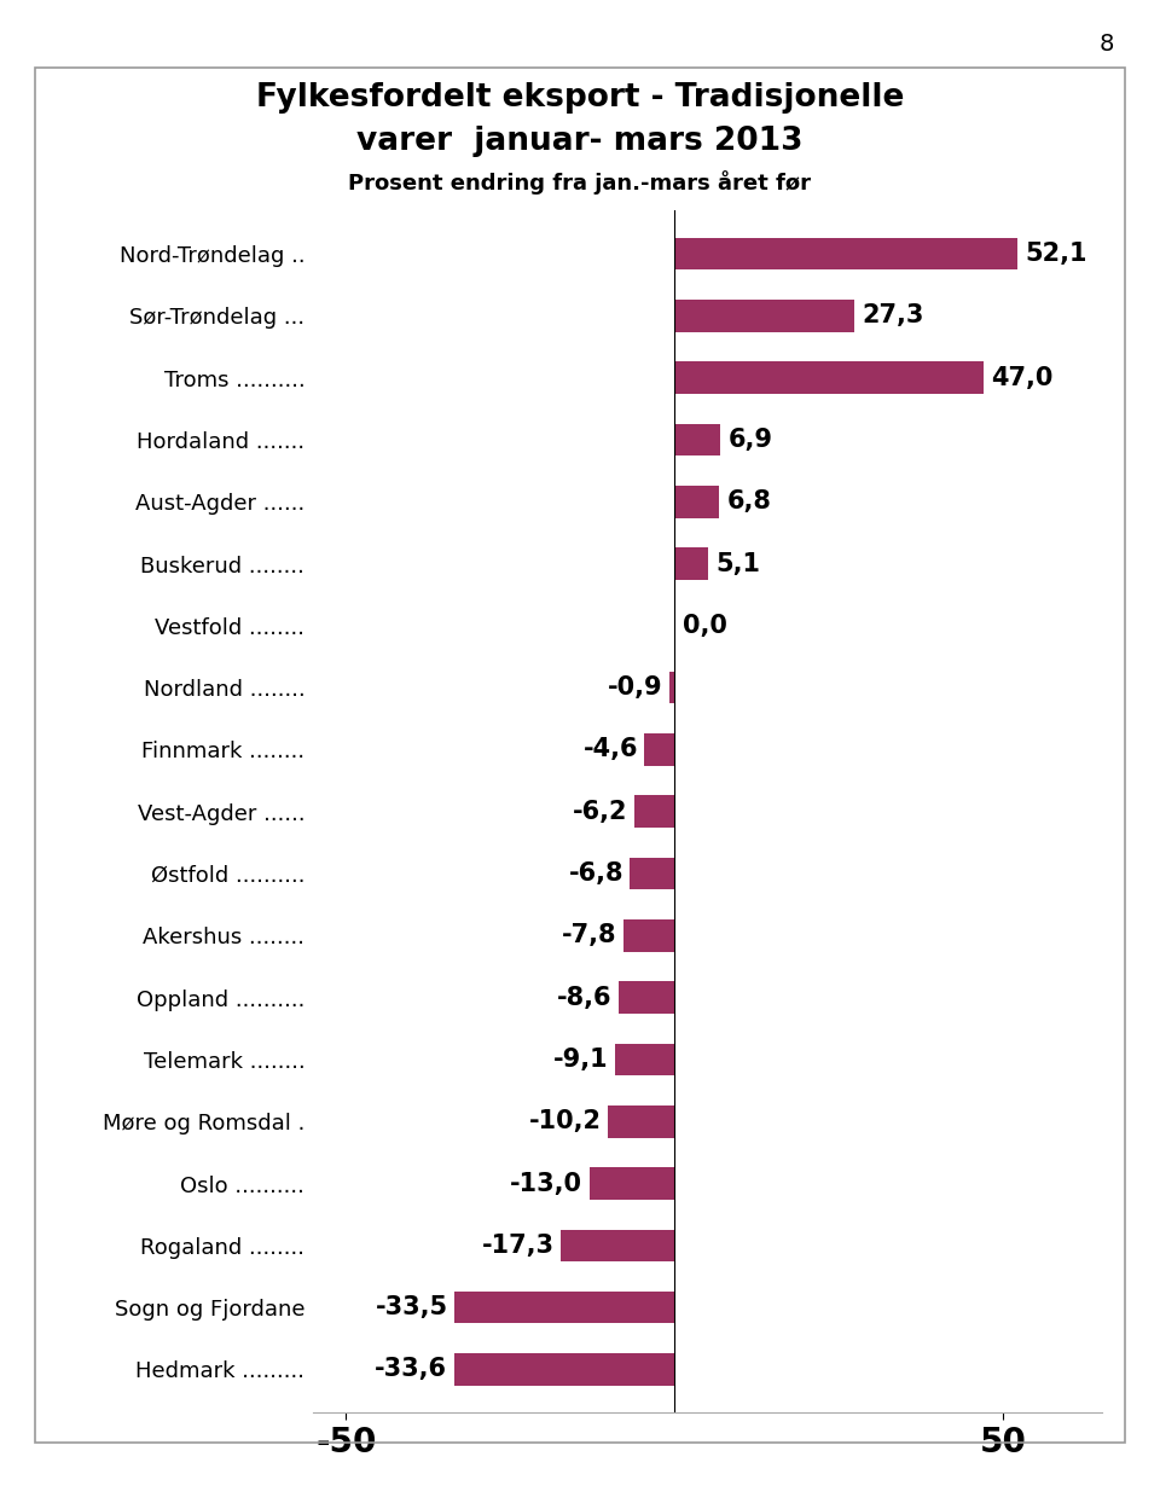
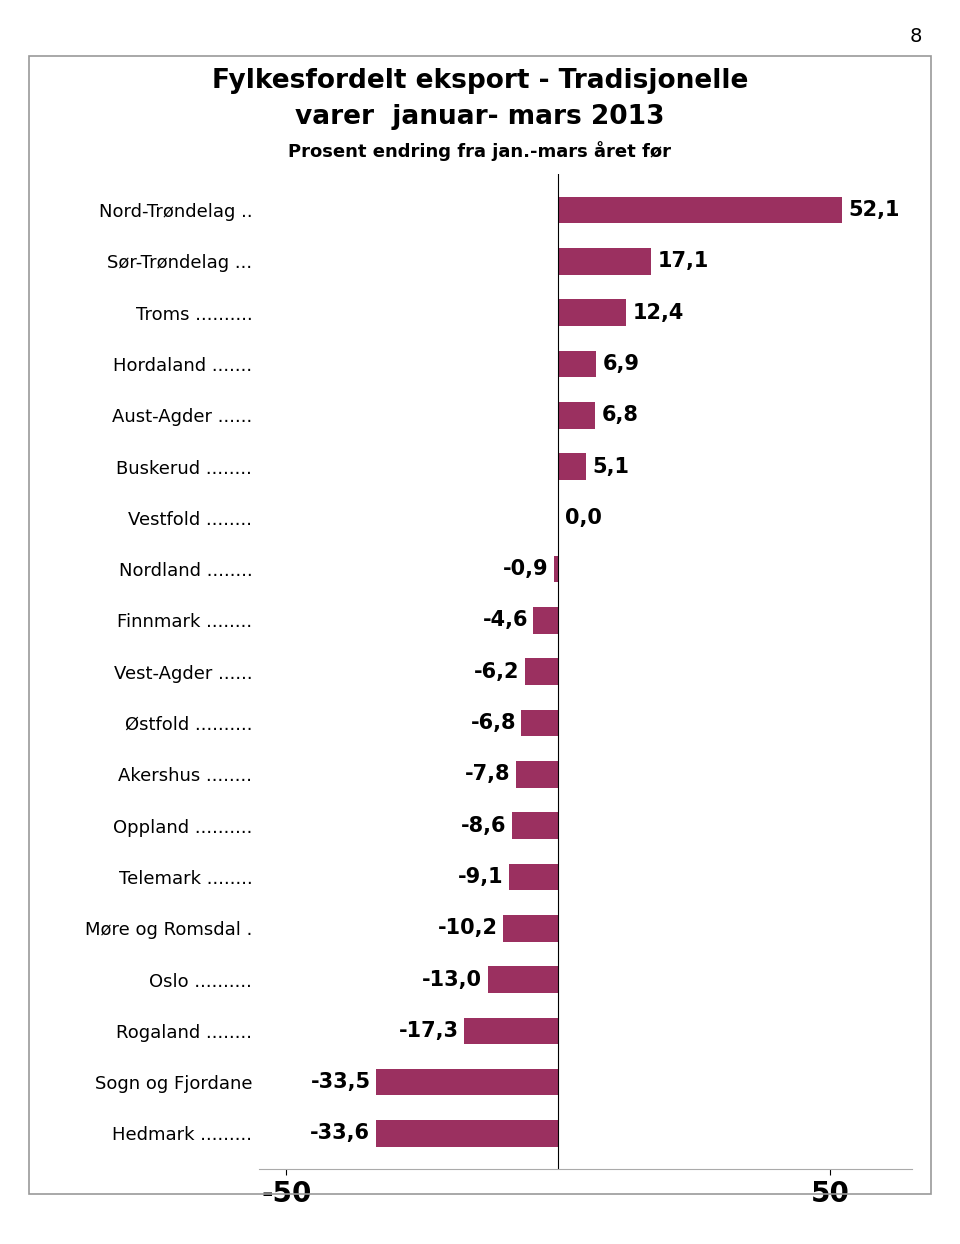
Sør-Trøndelag ...: 27,3 -> 17,1
Troms ..........: 47,0 -> 12,4
